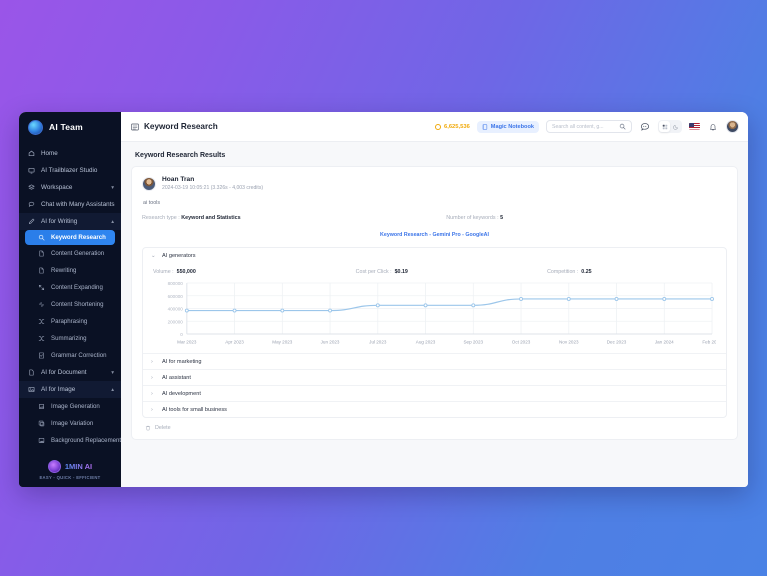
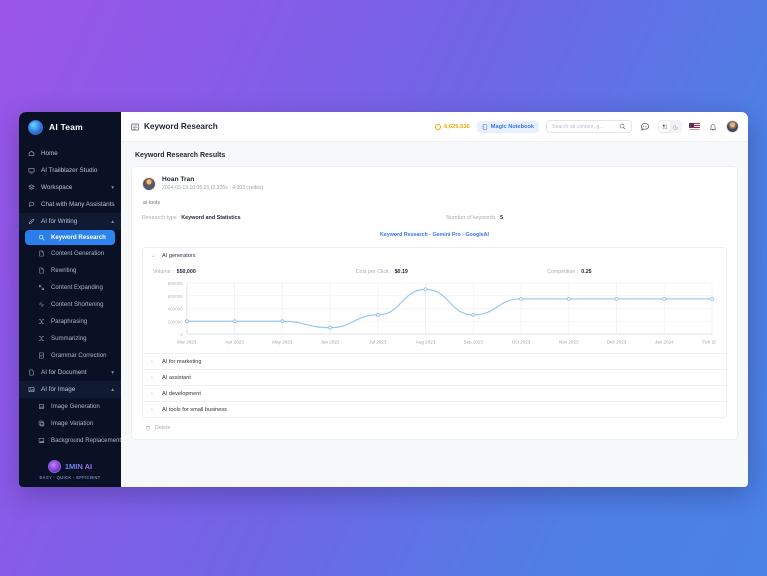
Mar 2023: 400000 -> 200000
Apr 2023: 400000 -> 200000
May 2023: 400000 -> 200000
Jun 2023: 400000 -> 100000
Jul 2023: 400000 -> 300000
Aug 2023: 400000 -> 700000
Sep 2023: 400000 -> 300000
